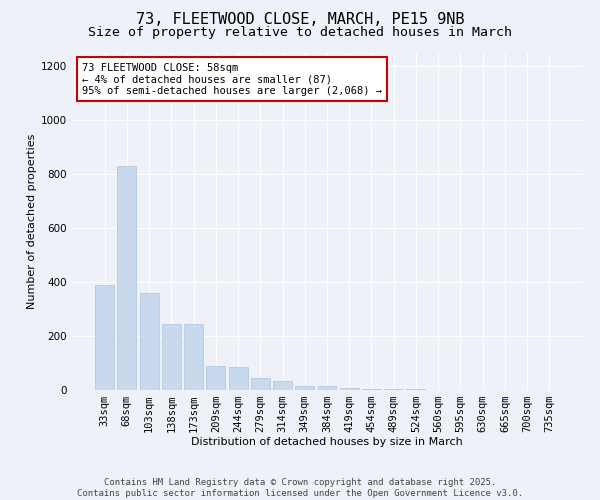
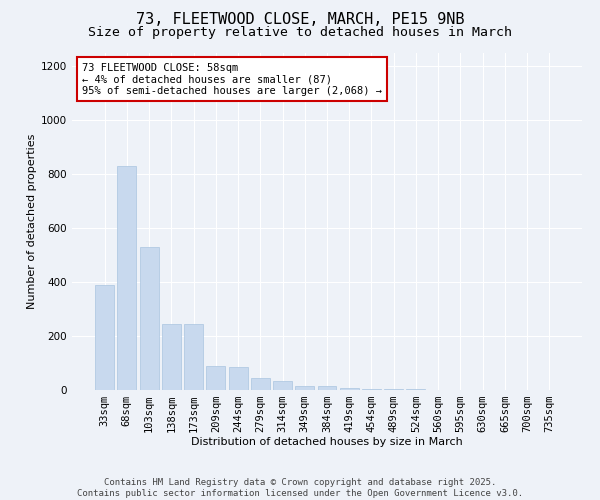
103sqm: 360 -> 530
